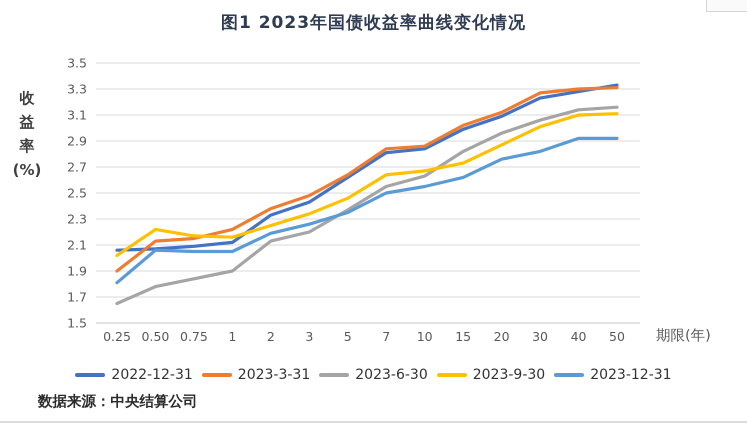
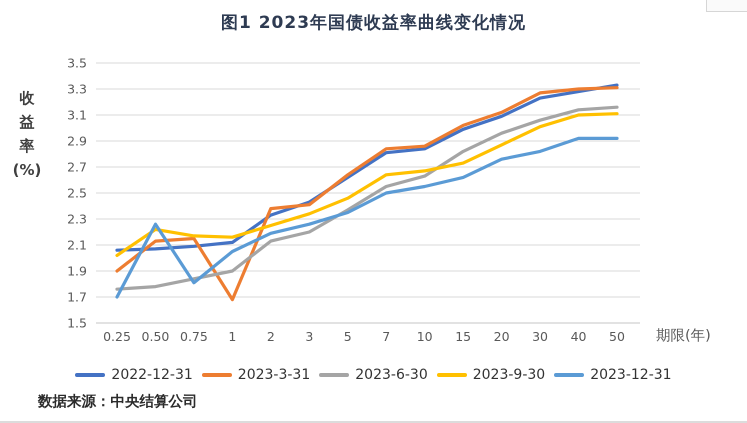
2023-6-30/0.25: 1.65 -> 1.76
2023-12-31/0.25: 1.81 -> 1.70
2023-12-31/0.50: 2.06 -> 2.26
2023-12-31/0.75: 2.05 -> 1.81
2023-3-31/1: 2.22 -> 1.68
2023-3-31/3: 2.48 -> 2.41
